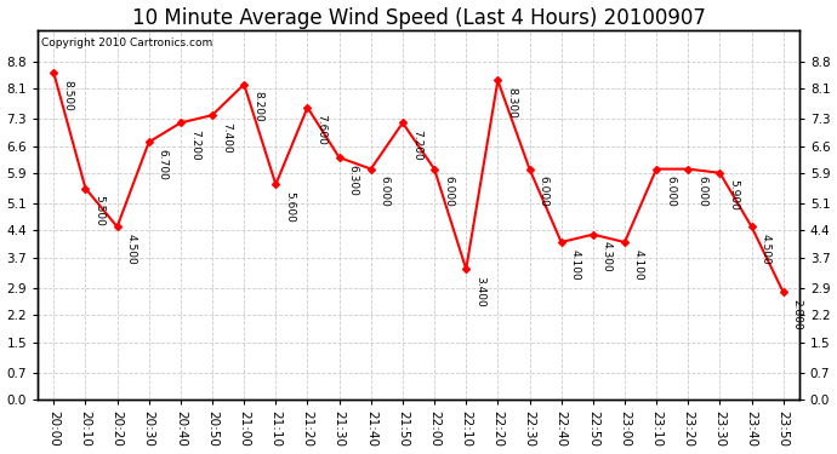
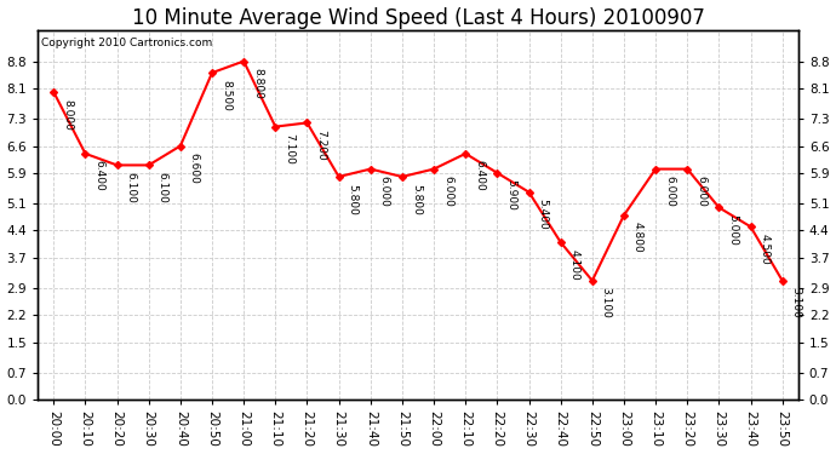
20:00: 8.500 -> 8.000
20:10: 5.500 -> 6.400
20:20: 4.500 -> 6.100
20:30: 6.700 -> 6.100
20:40: 7.200 -> 6.600
20:50: 7.400 -> 8.500
21:00: 8.200 -> 8.800
21:10: 5.600 -> 7.100
21:20: 7.600 -> 7.200
21:30: 6.300 -> 5.800
21:50: 7.200 -> 5.800
22:10: 3.400 -> 6.400
22:20: 8.300 -> 5.900
22:30: 6.000 -> 5.400
22:50: 4.300 -> 3.100
23:00: 4.100 -> 4.800
23:30: 5.900 -> 5.000
23:50: 2.800 -> 3.100
